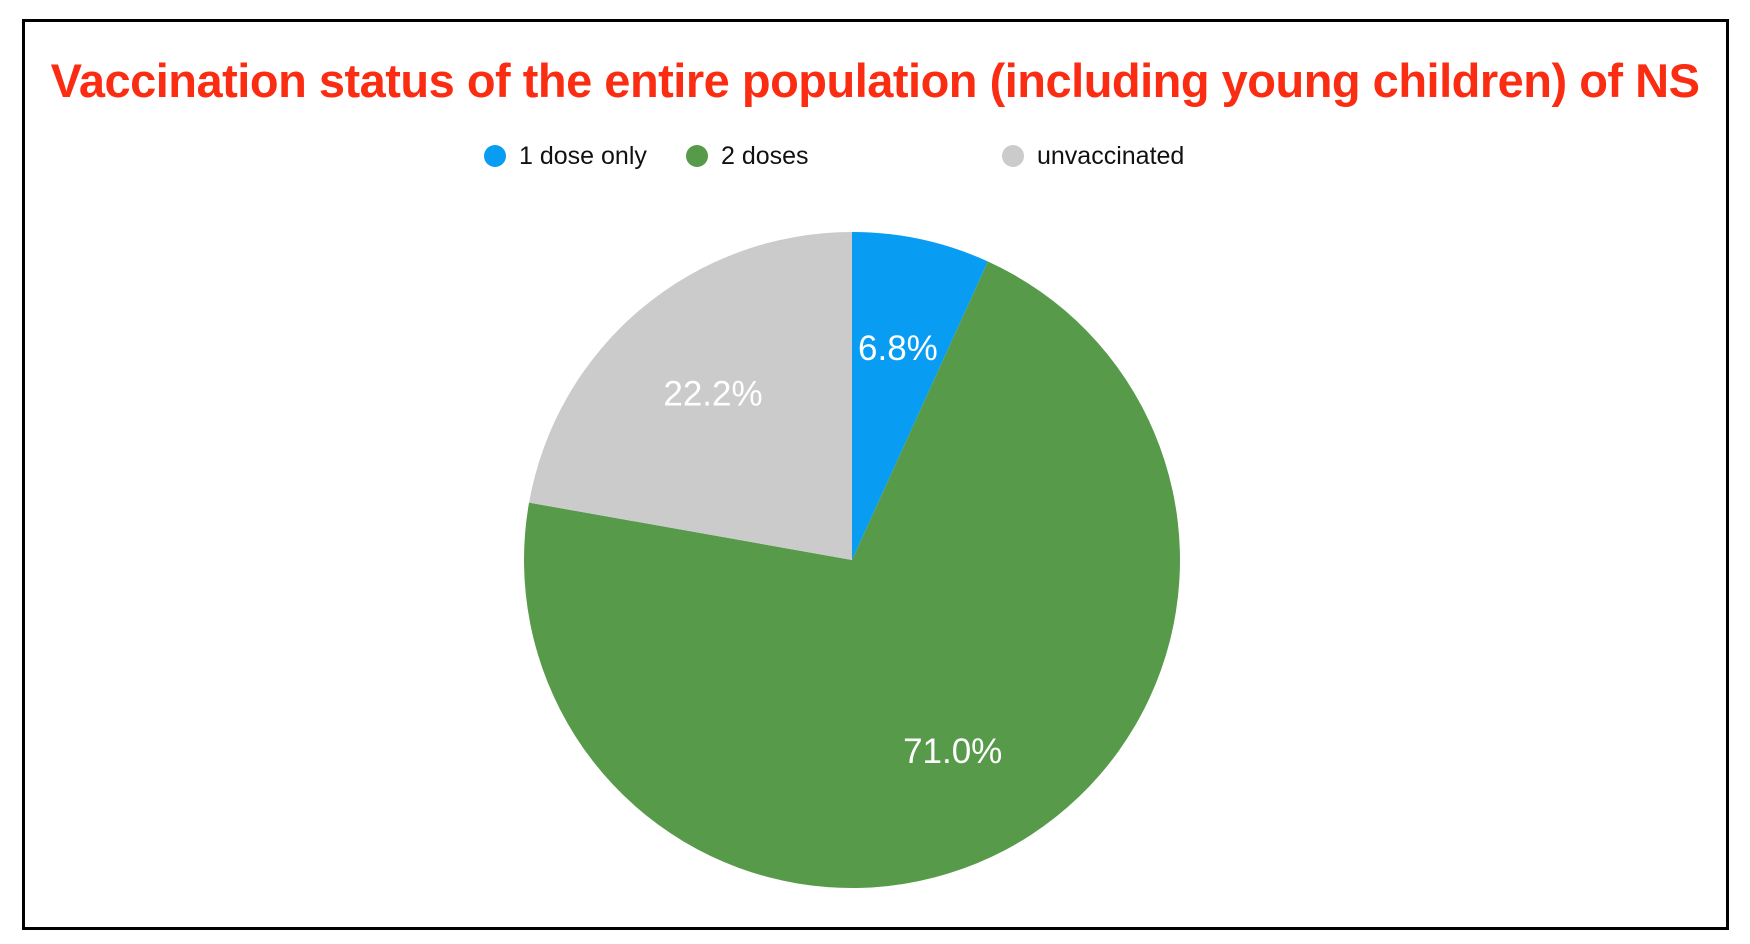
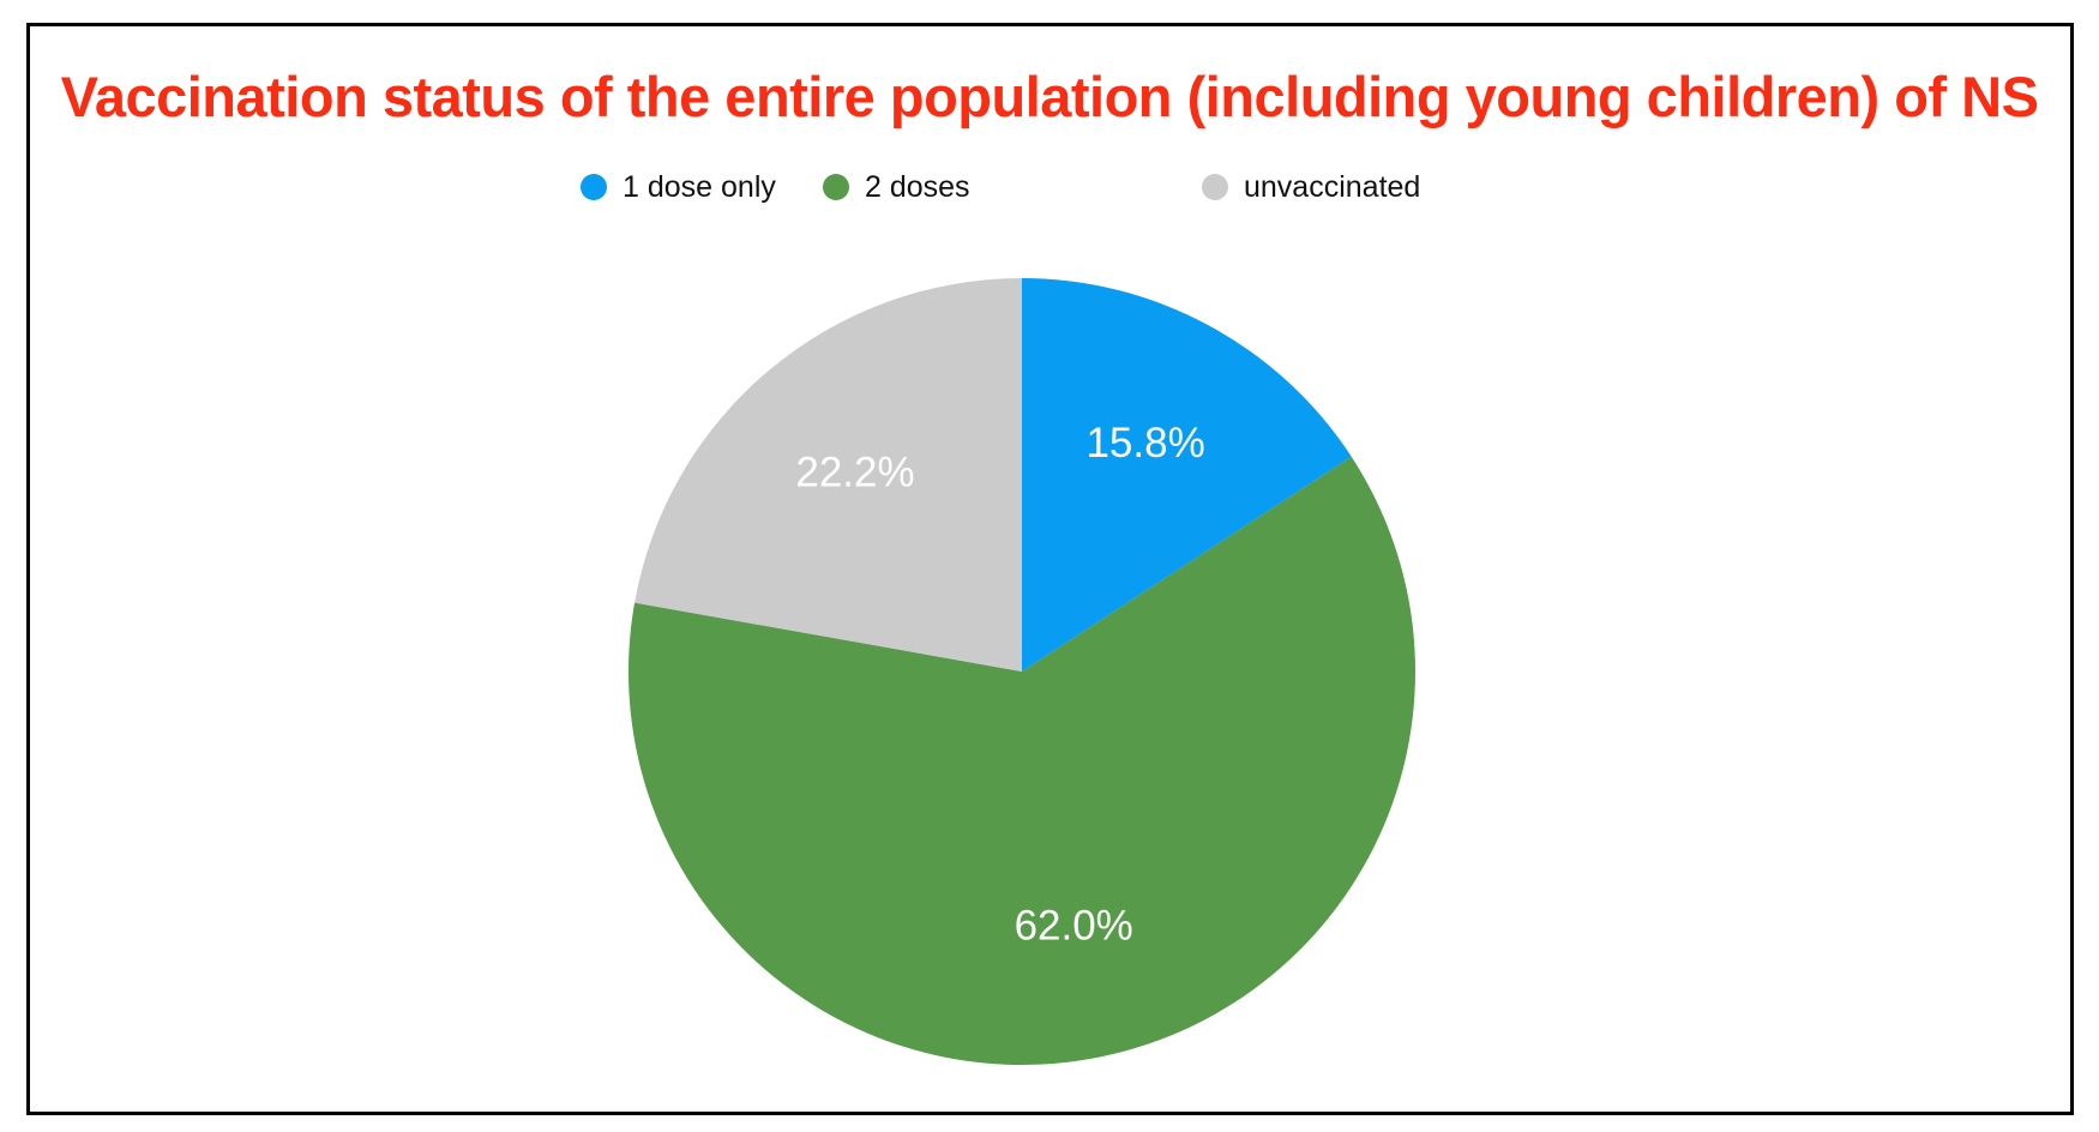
1 dose only: 6.8% -> 15.8%
2 doses: 71.0% -> 62.0%
